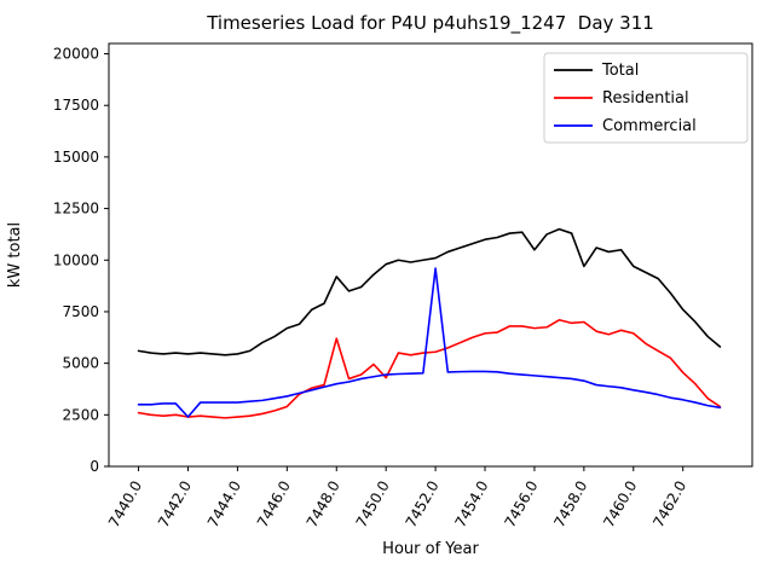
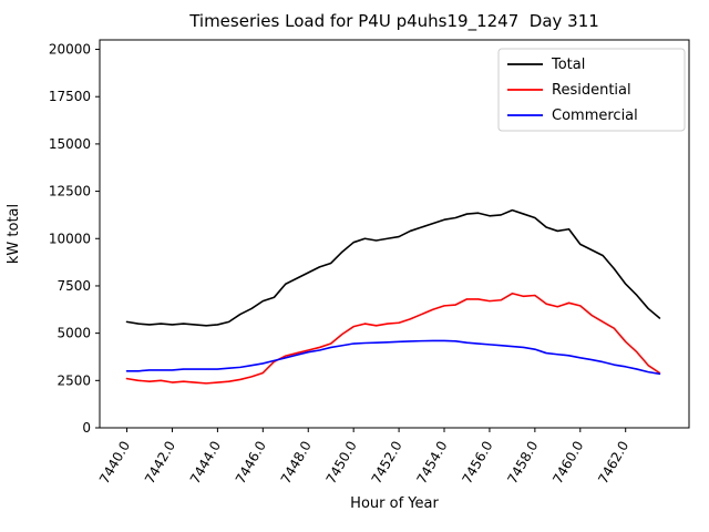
Commercial/7442.0: 2400 -> 3000
Total/7448.0: 9200 -> 8200
Residential/7448.0: 6200 -> 4100
Residential/7450.0: 4300 -> 5400
Commercial/7452.0: 9600 -> 4600
Total/7456.0: 10500 -> 11200
Total/7458.0: 9700 -> 11100
